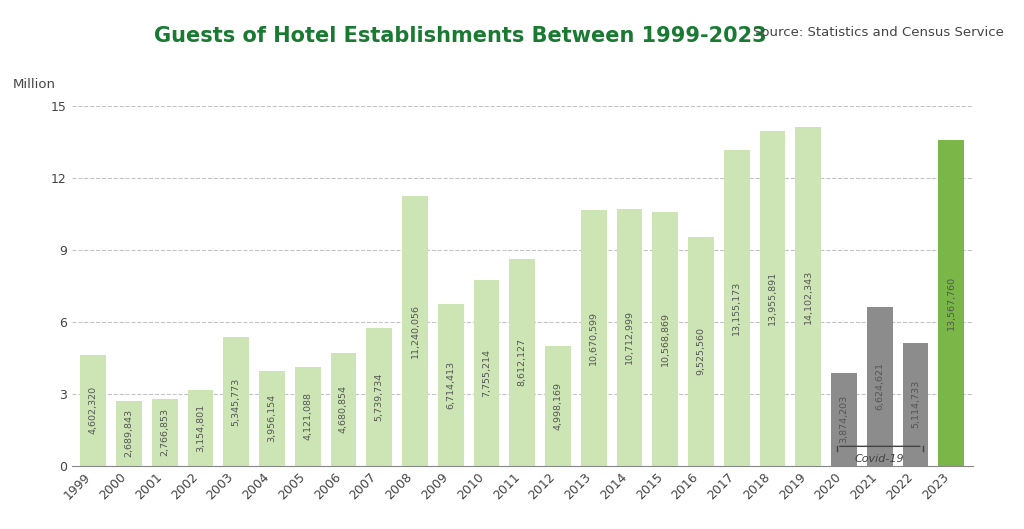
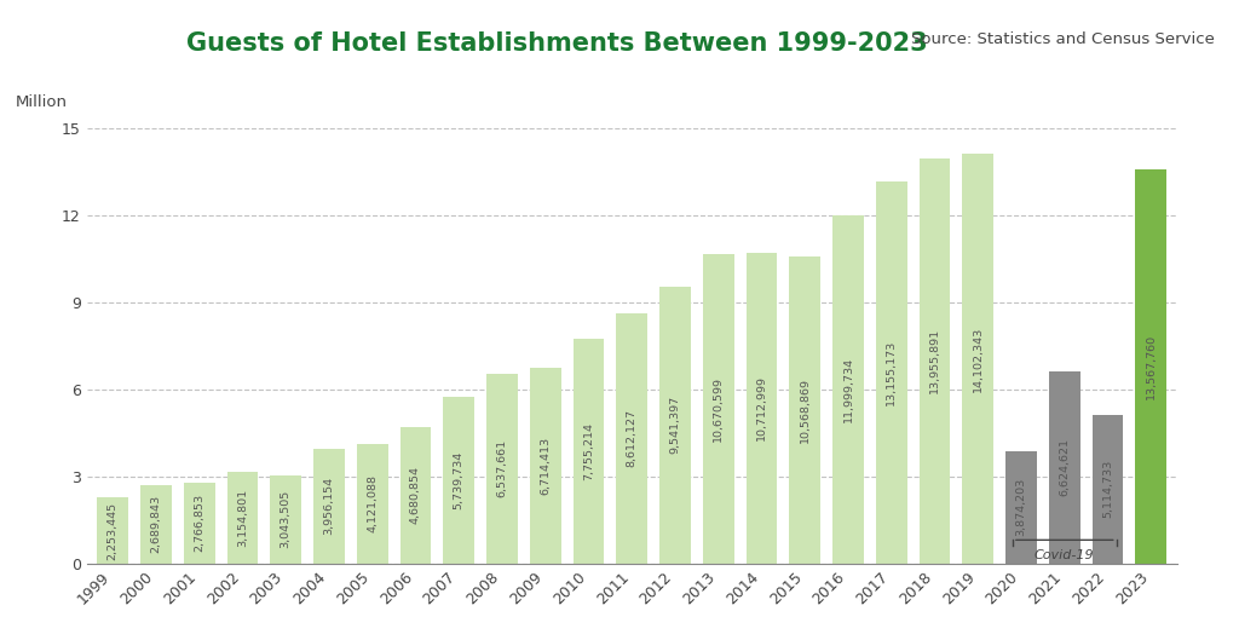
1999: 4,602,320 -> 2,253,445
2003: 5,345,773 -> 3,043,505
2008: 11,240,056 -> 6,537,661
2012: 4,998,169 -> 9,541,397
2016: 9,525,560 -> 11,999,734
